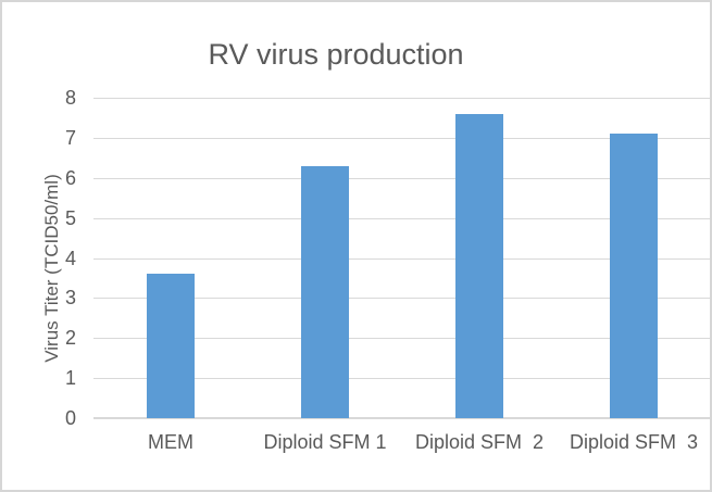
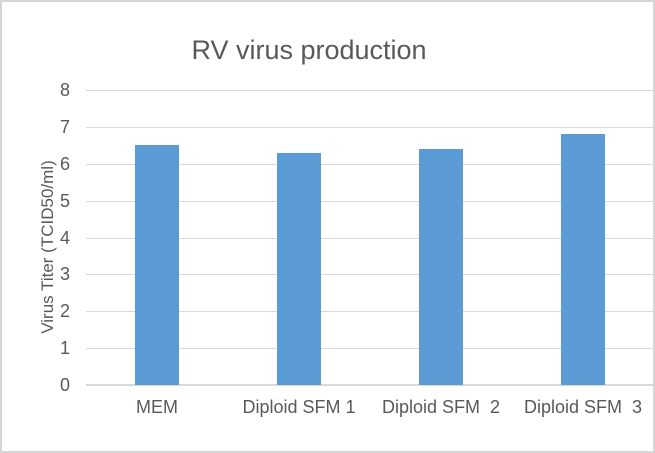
MEM: 3.6 -> 6.5
Diploid SFM 2: 7.6 -> 6.4
Diploid SFM 3: 7.1 -> 6.8
